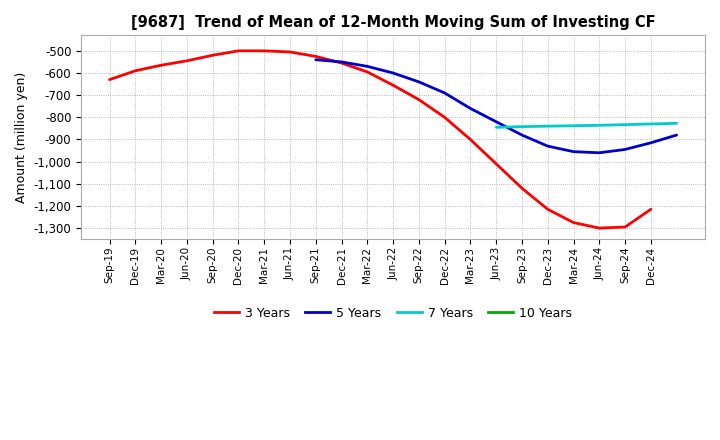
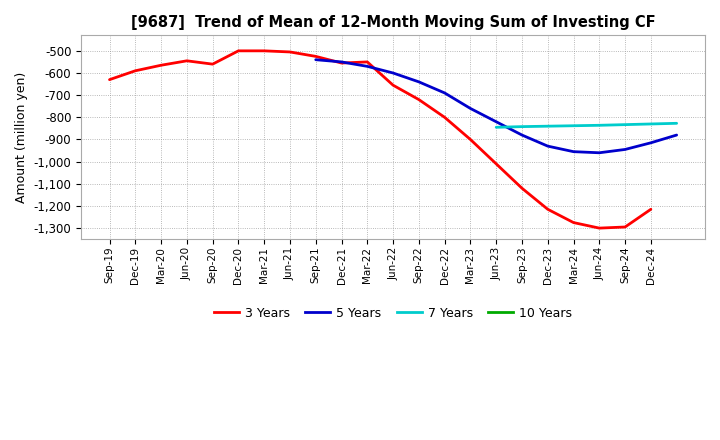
3 Years/Sep-20: -520 -> -560
3 Years/Mar-22: -595 -> -550
